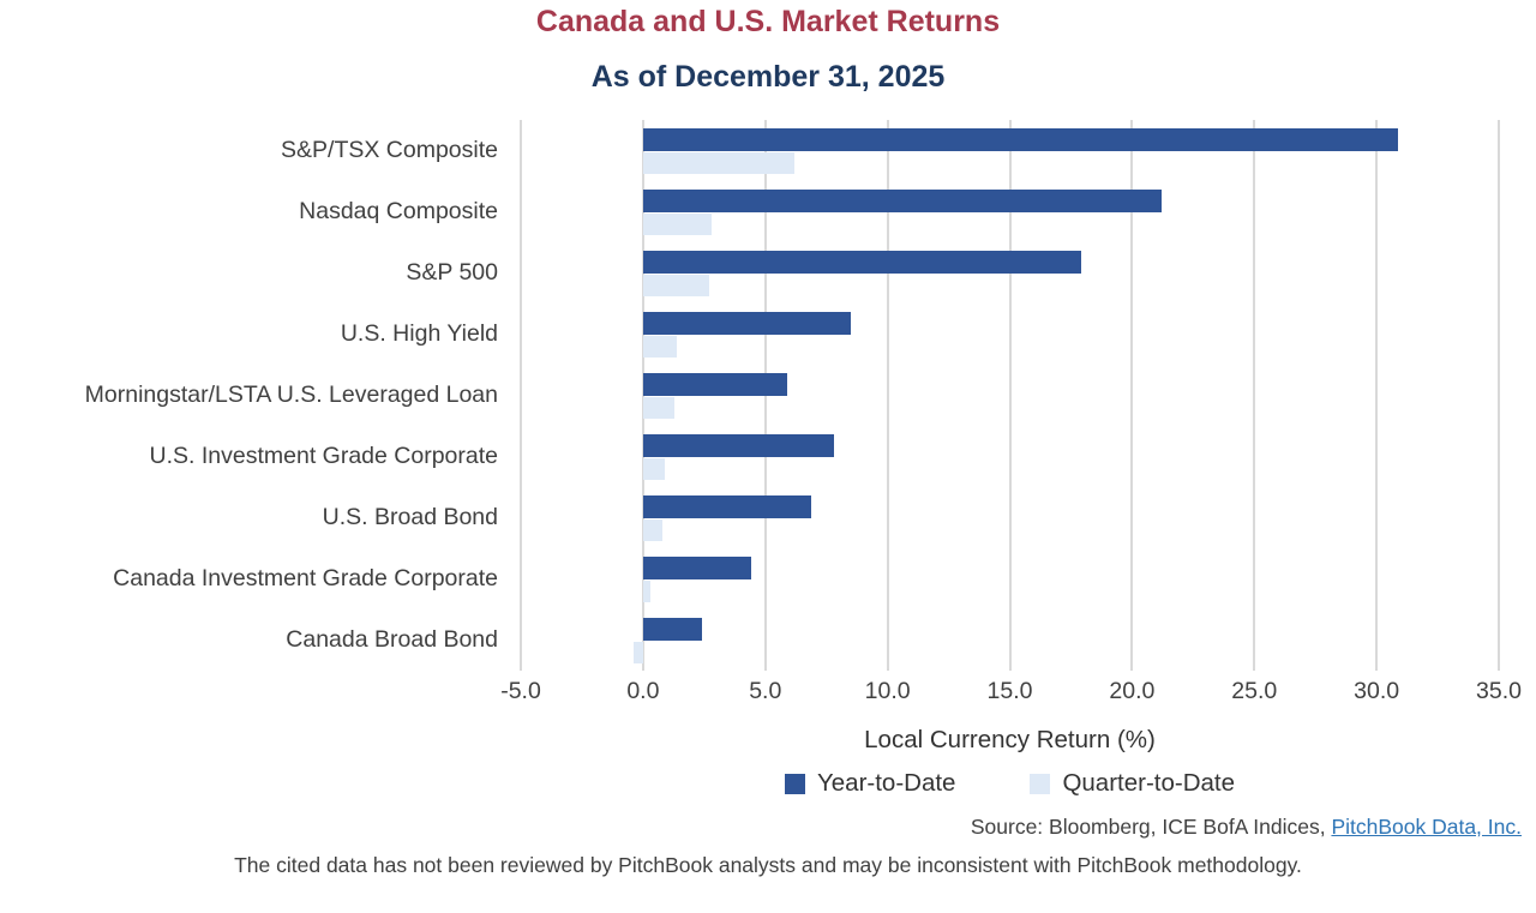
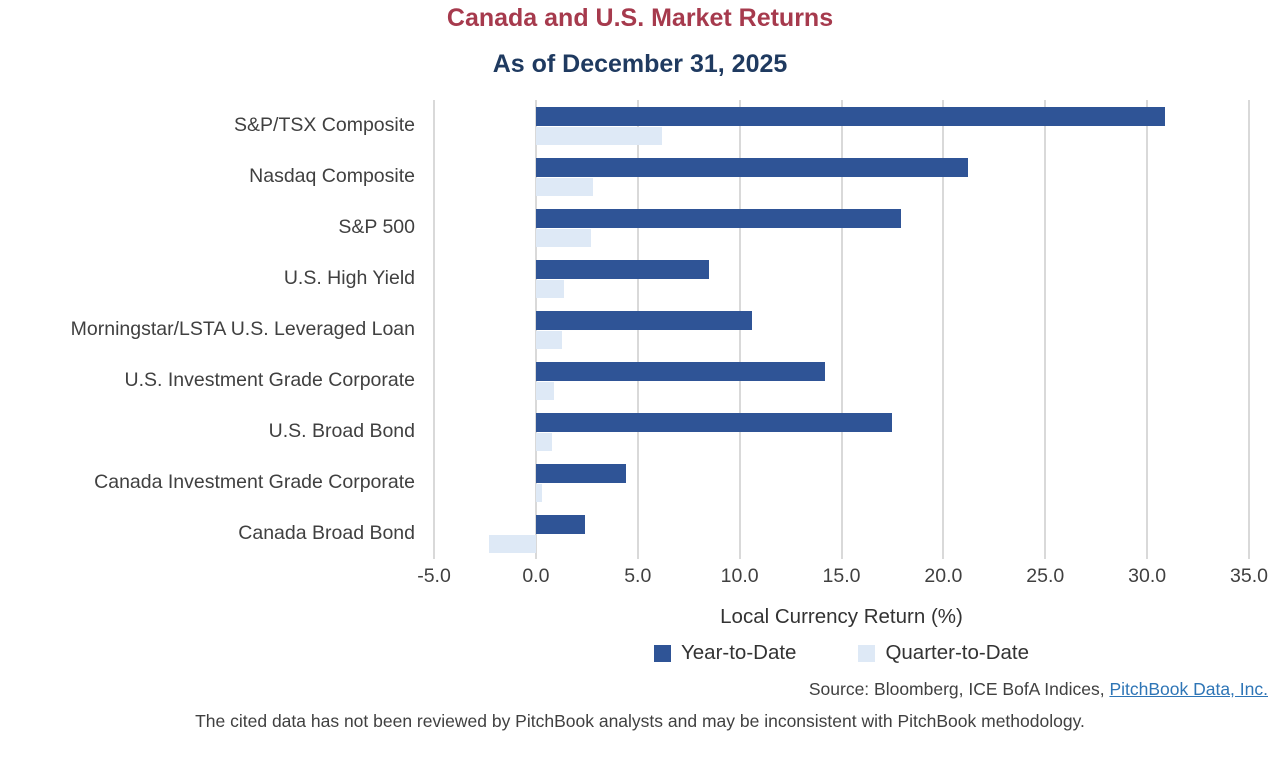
Year-to-Date/Morningstar/LSTA U.S. Leveraged Loan: 5.9 -> 10.6
Year-to-Date/U.S. Investment Grade Corporate: 7.8 -> 14.2
Year-to-Date/U.S. Broad Bond: 6.9 -> 17.5
Quarter-to-Date/Canada Broad Bond: -0.4 -> -2.3
